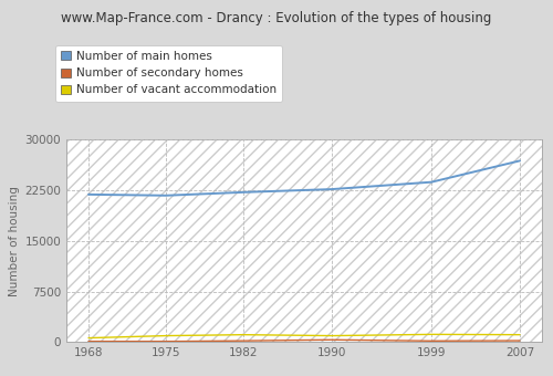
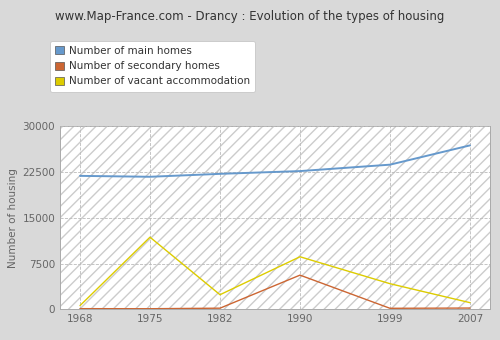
Number of vacant accommodation/1975: 1000 -> 11800
Number of vacant accommodation/1982: 1100 -> 2400
Number of secondary homes/1990: 400 -> 5600
Number of vacant accommodation/1990: 1000 -> 8600
Number of vacant accommodation/1999: 1200 -> 4200
